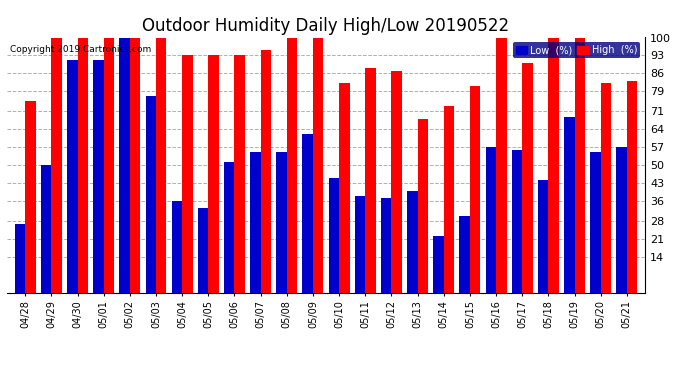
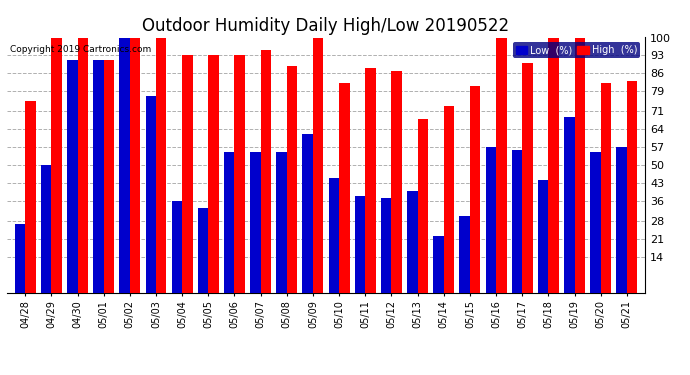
High (%)/05/01: 100 -> 91
Low (%)/05/06: 51 -> 55
High (%)/05/08: 100 -> 89
